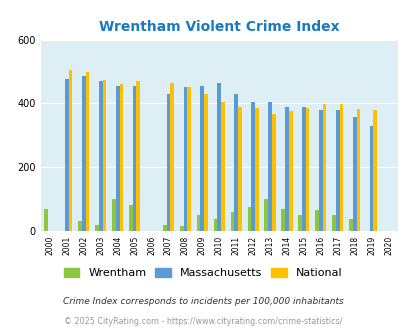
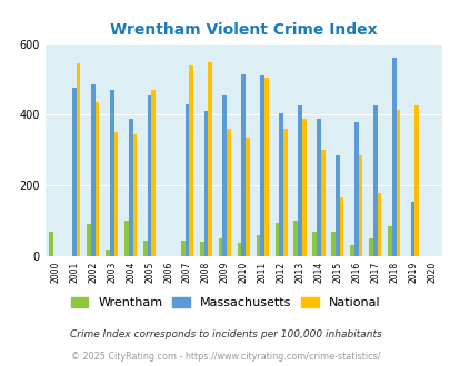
National/2001: 506 -> 545
Wrentham/2002: 30 -> 90
National/2002: 497 -> 435
National/2003: 473 -> 350
Massachusetts/2004: 455 -> 390
National/2004: 460 -> 345
Wrentham/2005: 80 -> 45
Wrentham/2007: 20 -> 45
National/2007: 463 -> 540
Wrentham/2008: 15 -> 40
Massachusetts/2008: 450 -> 410
National/2008: 452 -> 550
National/2009: 430 -> 360
Massachusetts/2010: 465 -> 515
National/2010: 403 -> 335
Massachusetts/2011: 428 -> 510
National/2011: 388 -> 505
Wrentham/2012: 75 -> 95
National/2012: 387 -> 360
Massachusetts/2013: 405 -> 425
National/2013: 367 -> 390
National/2014: 375 -> 300
Wrentham/2015: 50 -> 70
Massachusetts/2015: 390 -> 285
National/2015: 385 -> 165
Wrentham/2016: 65 -> 30
National/2016: 397 -> 285
Massachusetts/2017: 380 -> 425
National/2017: 397 -> 180
Wrentham/2018: 38 -> 85
Massachusetts/2018: 358 -> 560
National/2018: 383 -> 415
Massachusetts/2019: 330 -> 155
National/2019: 379 -> 425
